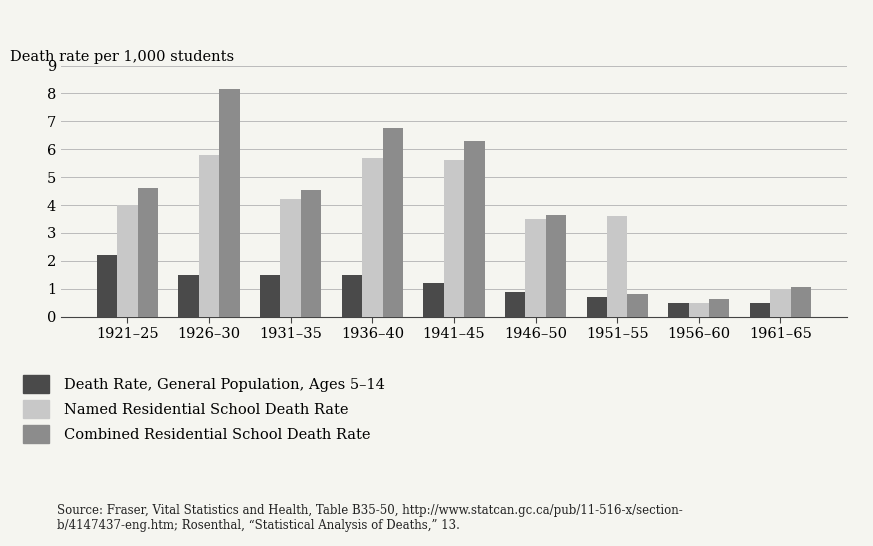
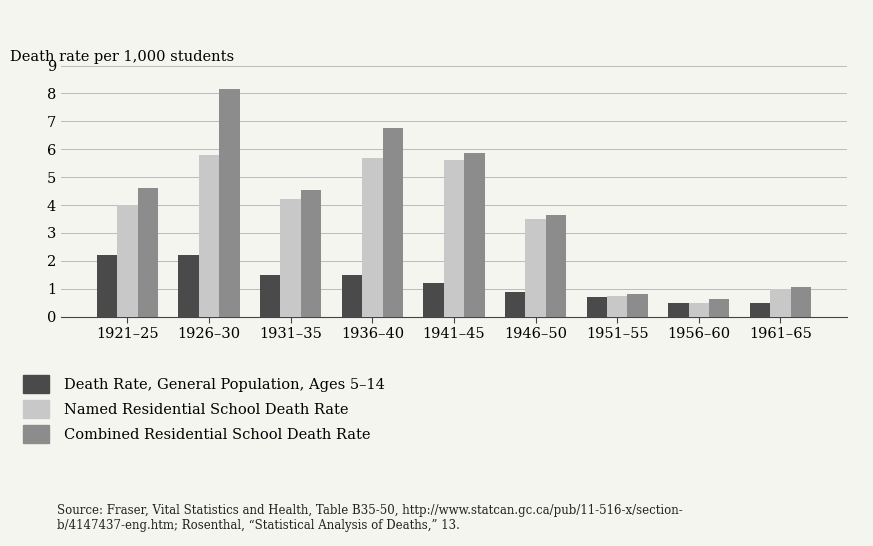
Death Rate, General Population, Ages 5–14/1926–30: 1.5 -> 2.2
Combined Residential School Death Rate/1941–45: 6.30 -> 5.85
Named Residential School Death Rate/1951–55: 3.60 -> 0.75
